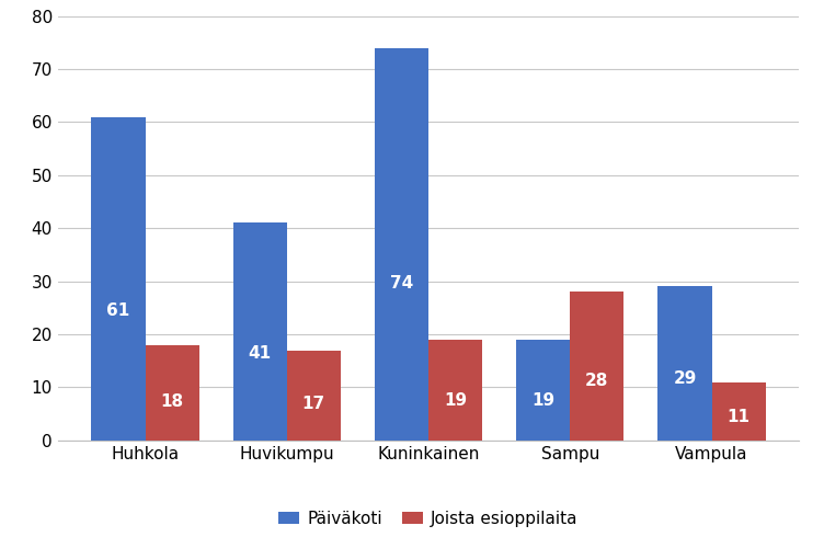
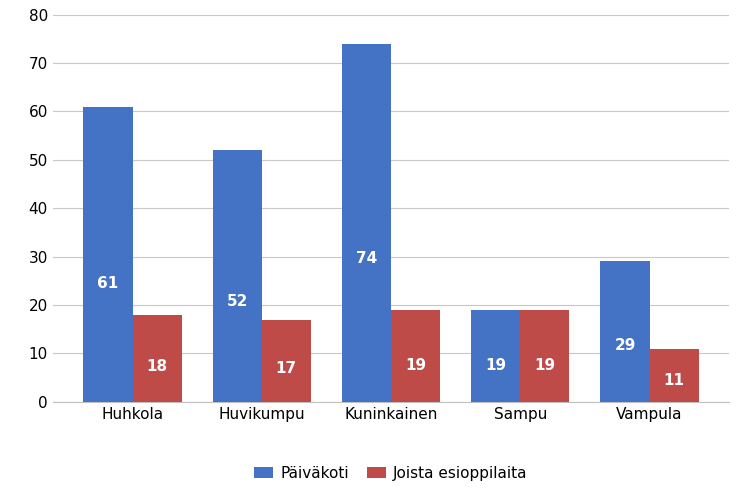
Päiväkoti/Huvikumpu: 41 -> 52
Joista esioppilaita/Sampu: 28 -> 19
